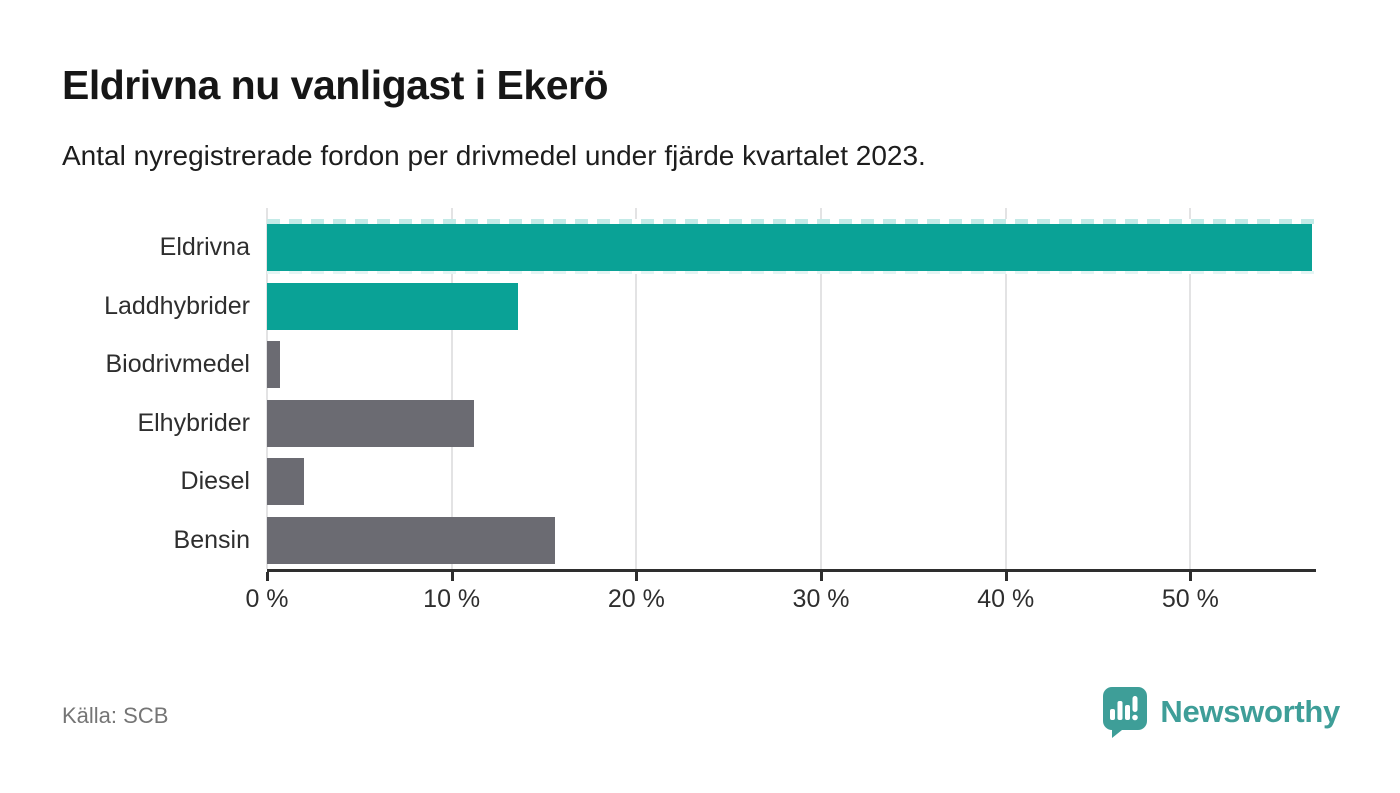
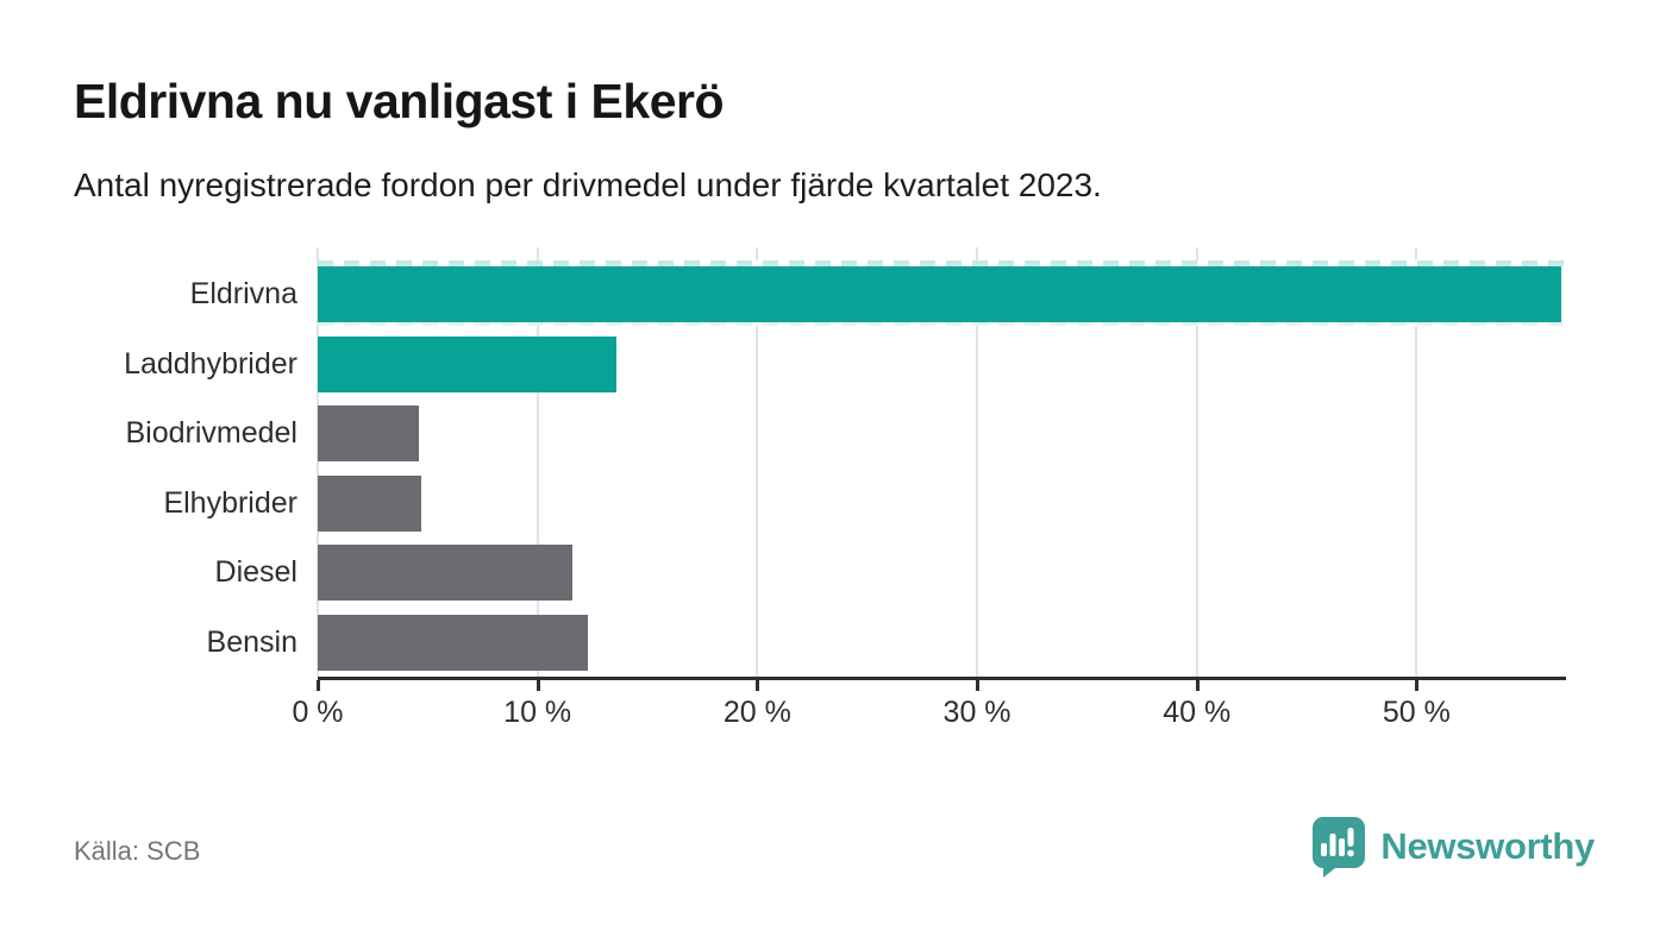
Biodrivmedel: 0.7% -> 4.6%
Elhybrider: 11.2% -> 4.7%
Diesel: 2.0% -> 11.6%
Bensin: 15.6% -> 12.3%
